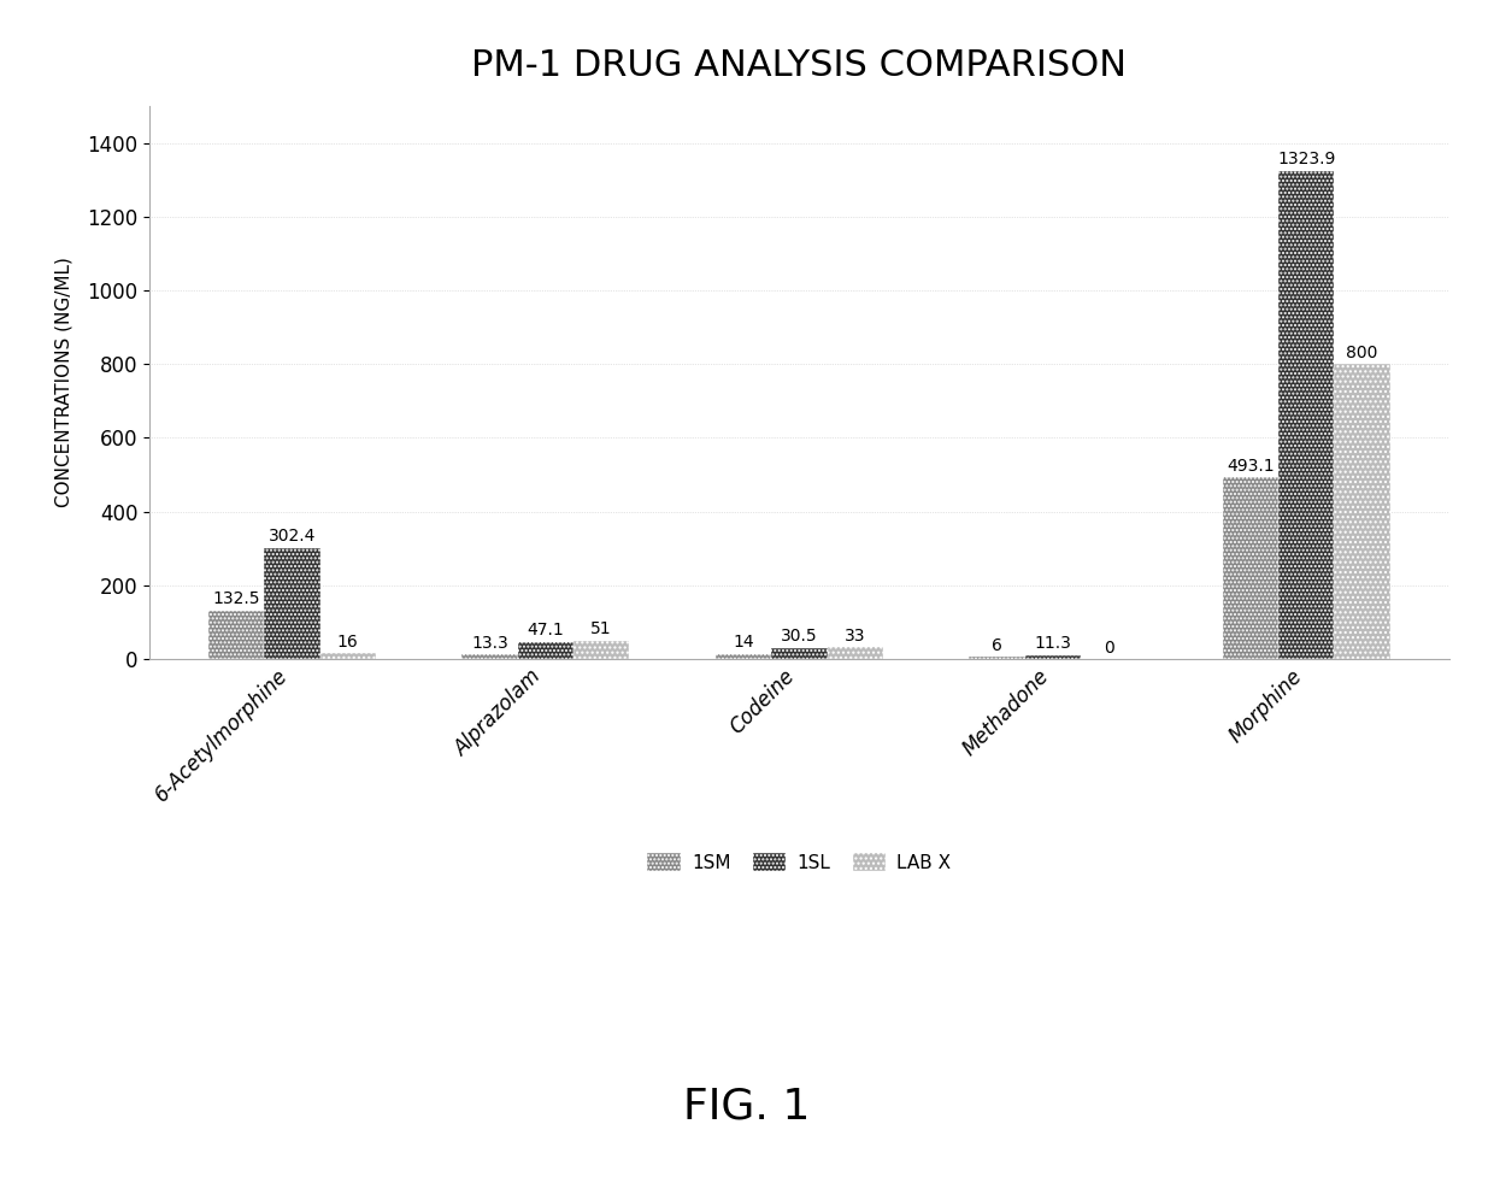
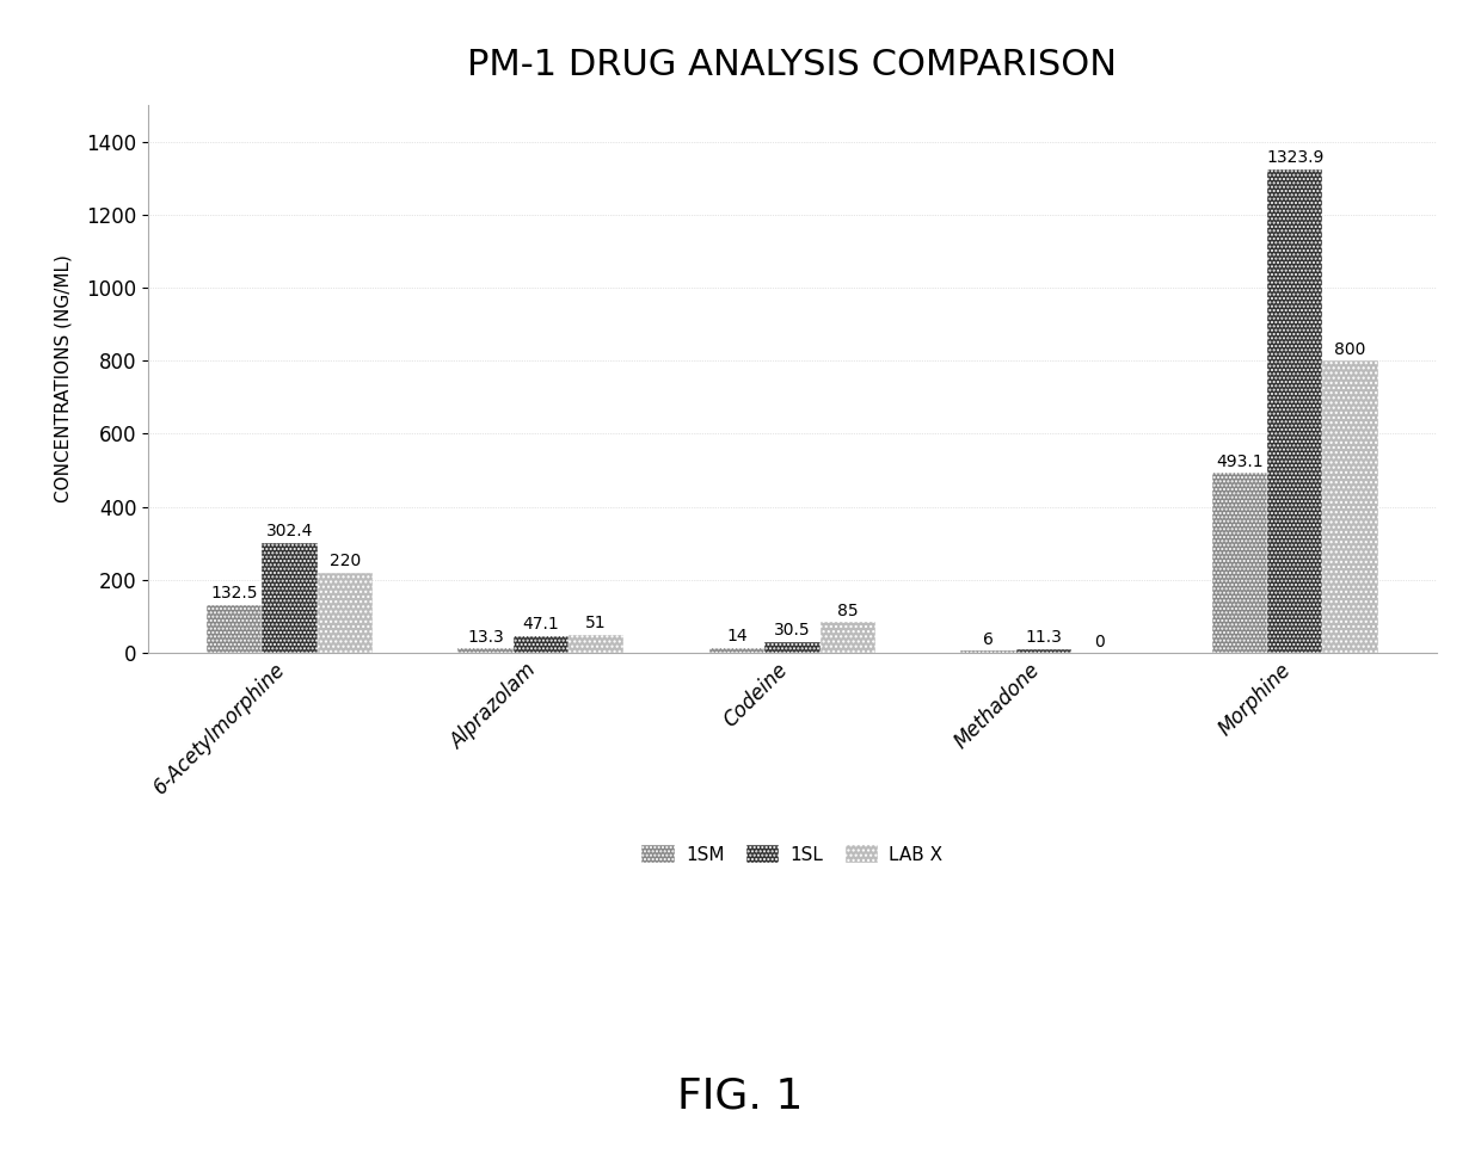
LAB X/6-Acetylmorphine: 16 -> 220
LAB X/Codeine: 33 -> 85
